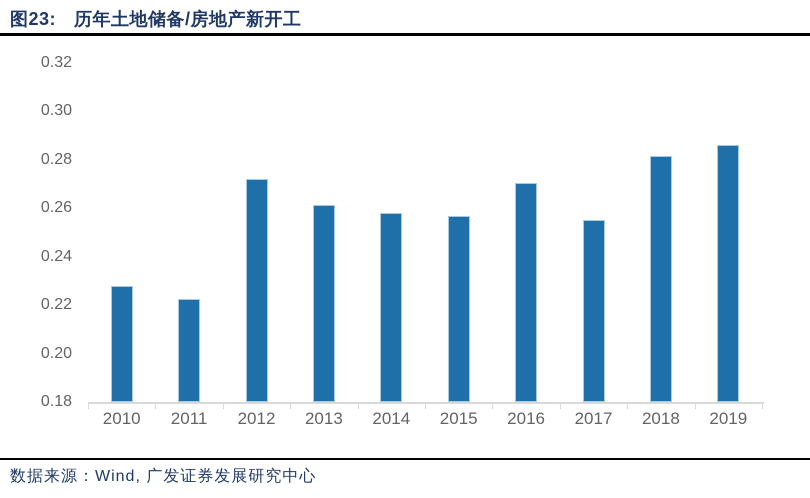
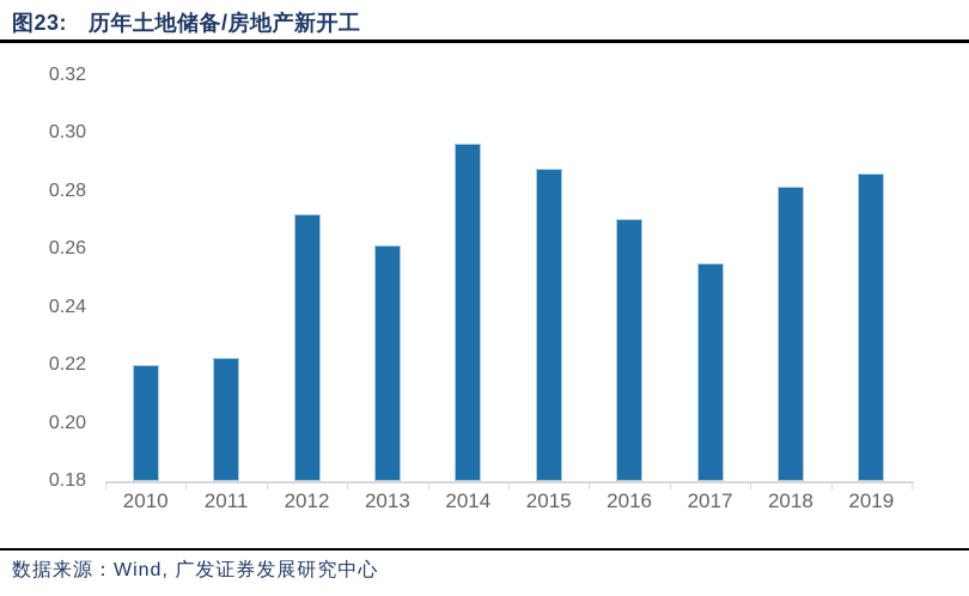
2010: 0.228 -> 0.220
2014: 0.258 -> 0.296
2015: 0.257 -> 0.288
